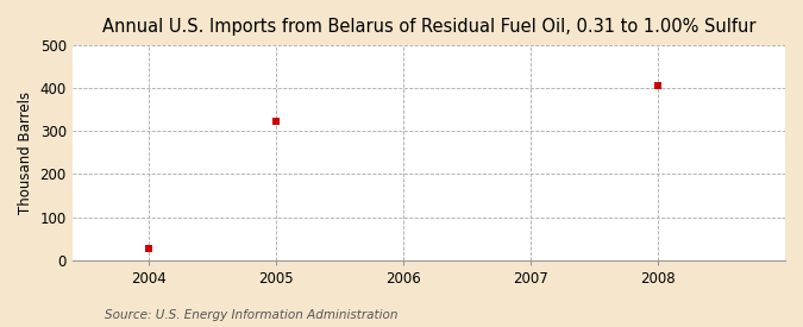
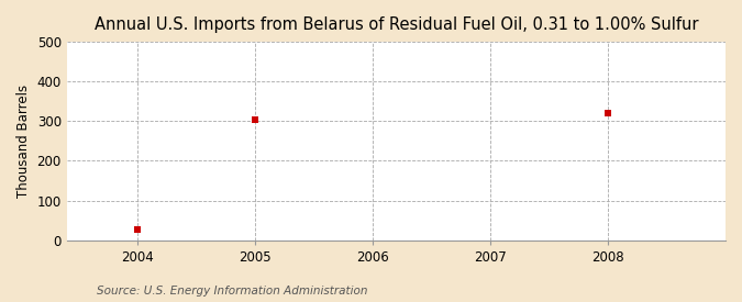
2005: 323 -> 305
2008: 405 -> 320
